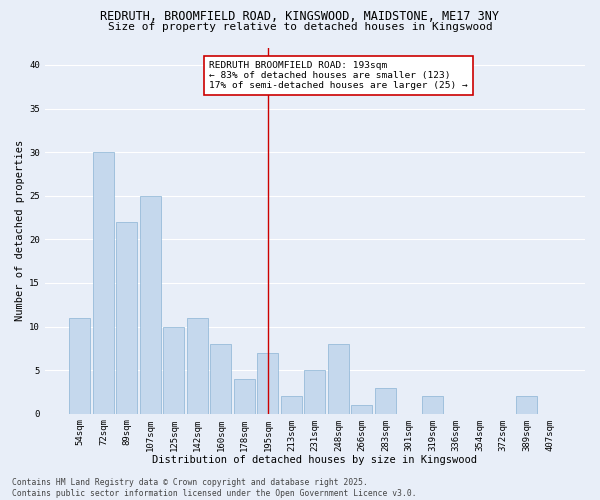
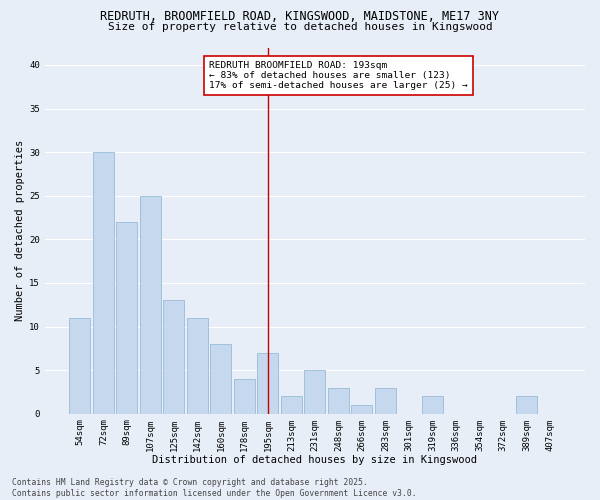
125sqm: 10 -> 13
248sqm: 8 -> 3
